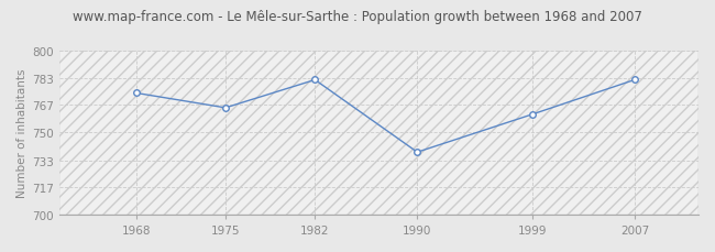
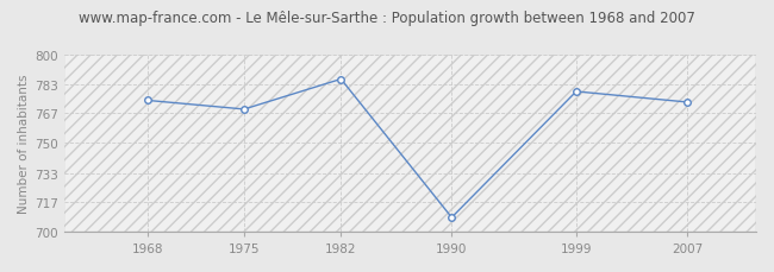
1975: 765 -> 769
1982: 782 -> 786
1990: 738 -> 708
1999: 761 -> 779
2007: 782 -> 773
